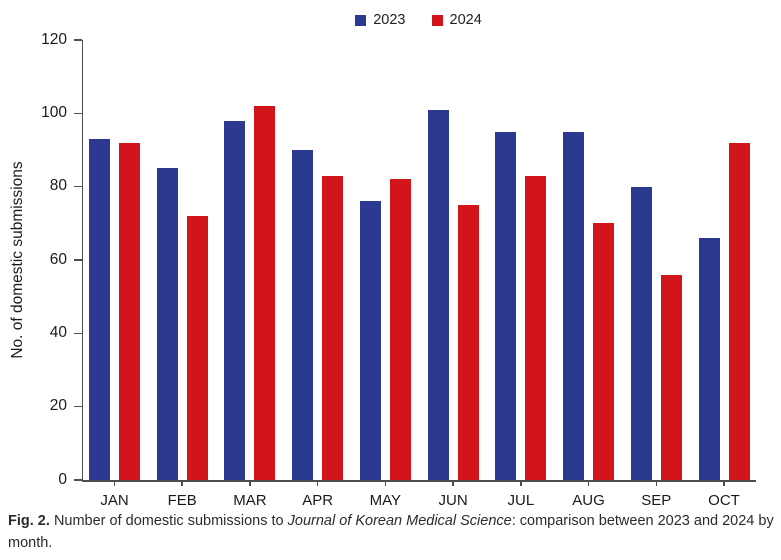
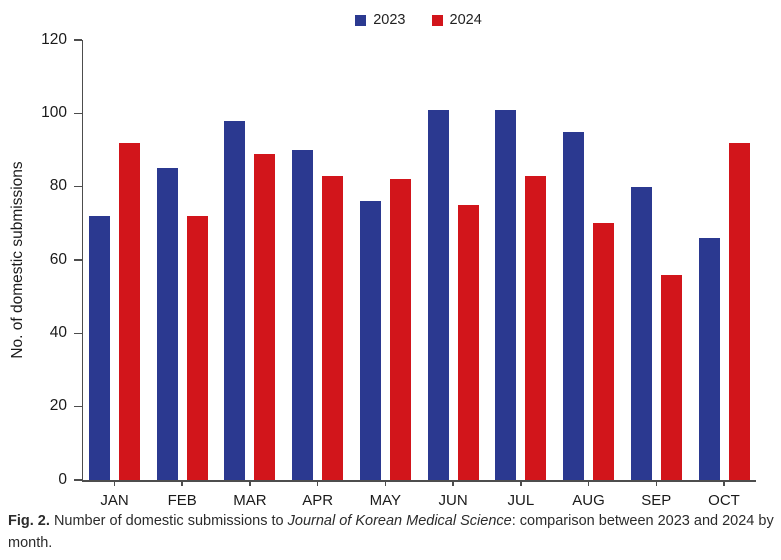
2023/JAN: 93 -> 72
2024/MAR: 102 -> 89
2023/JUL: 95 -> 101
